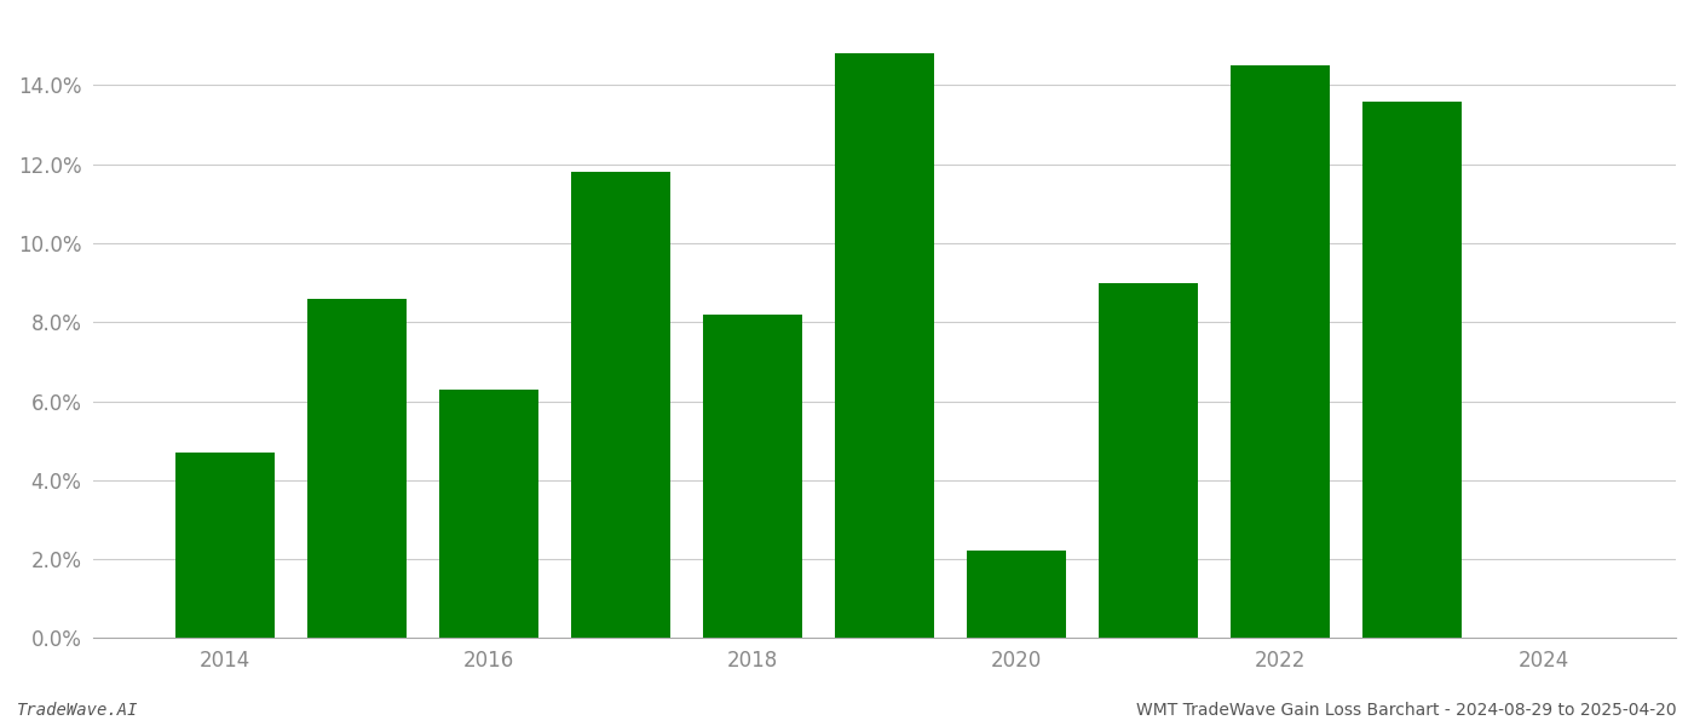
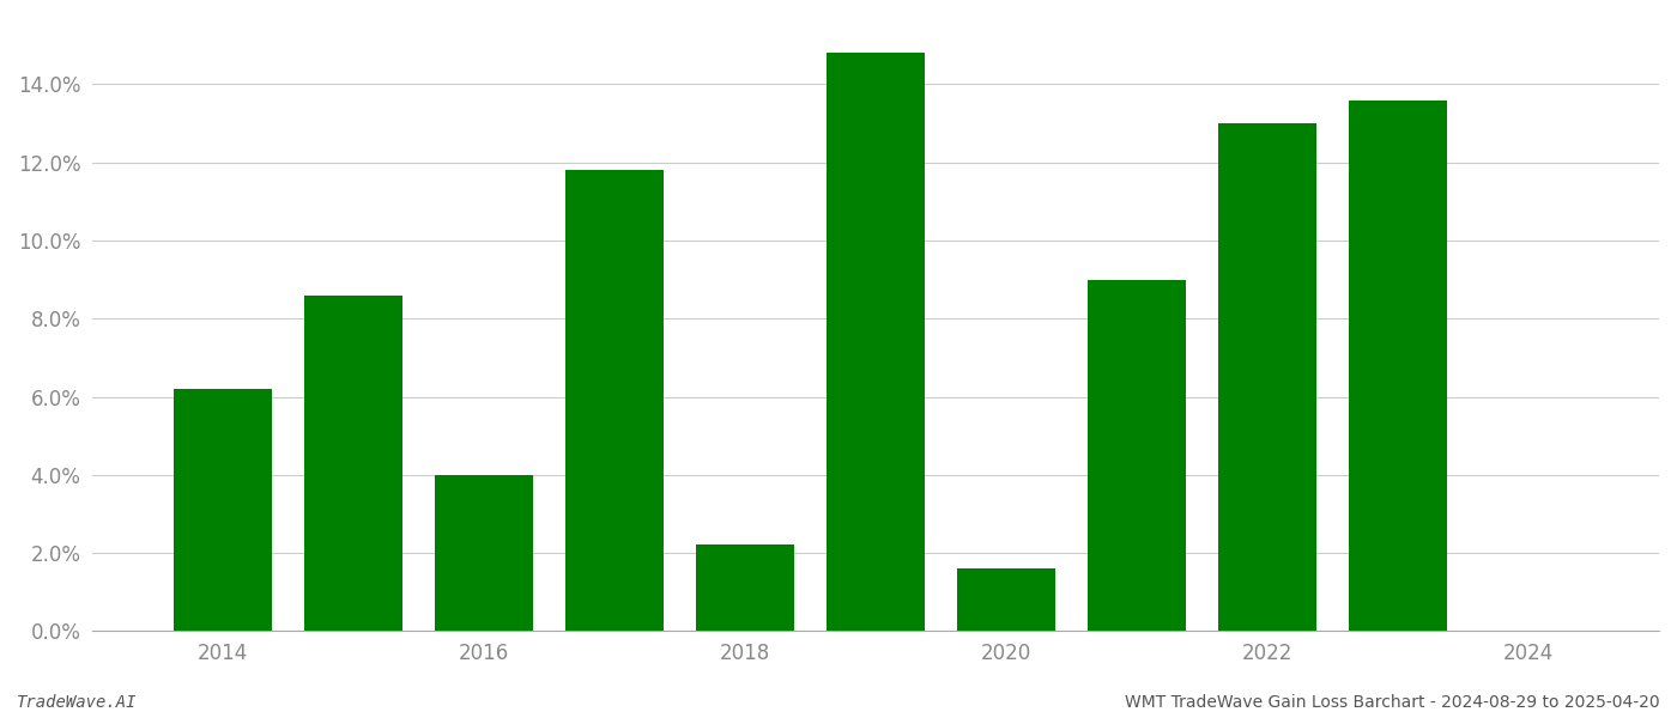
2014: 4.7% -> 6.2%
2016: 6.3% -> 4.0%
2018: 8.2% -> 2.2%
2020: 2.2% -> 1.6%
2022: 14.5% -> 13.0%
